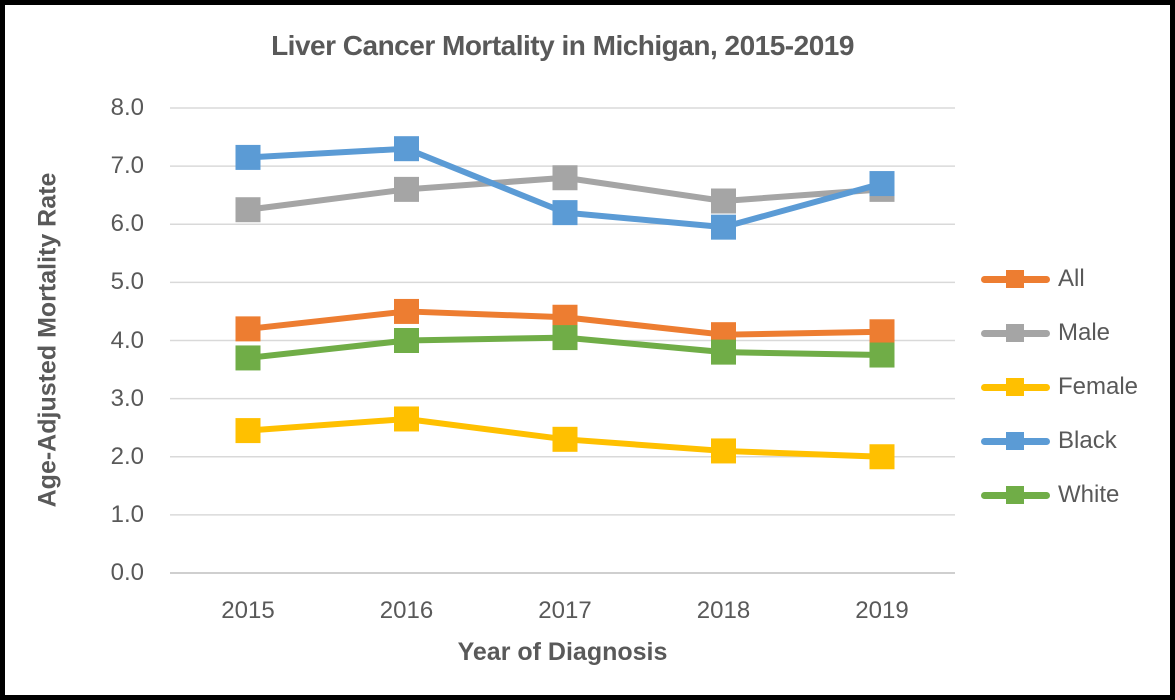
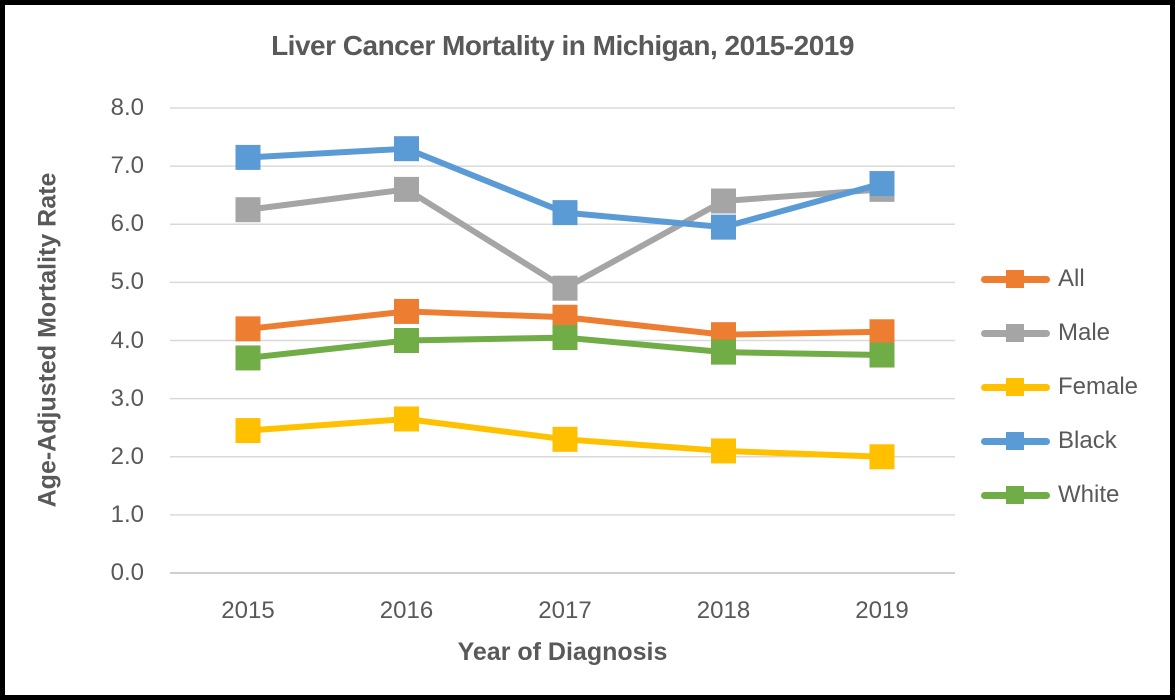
Male/2017: 6.8 -> 4.9
